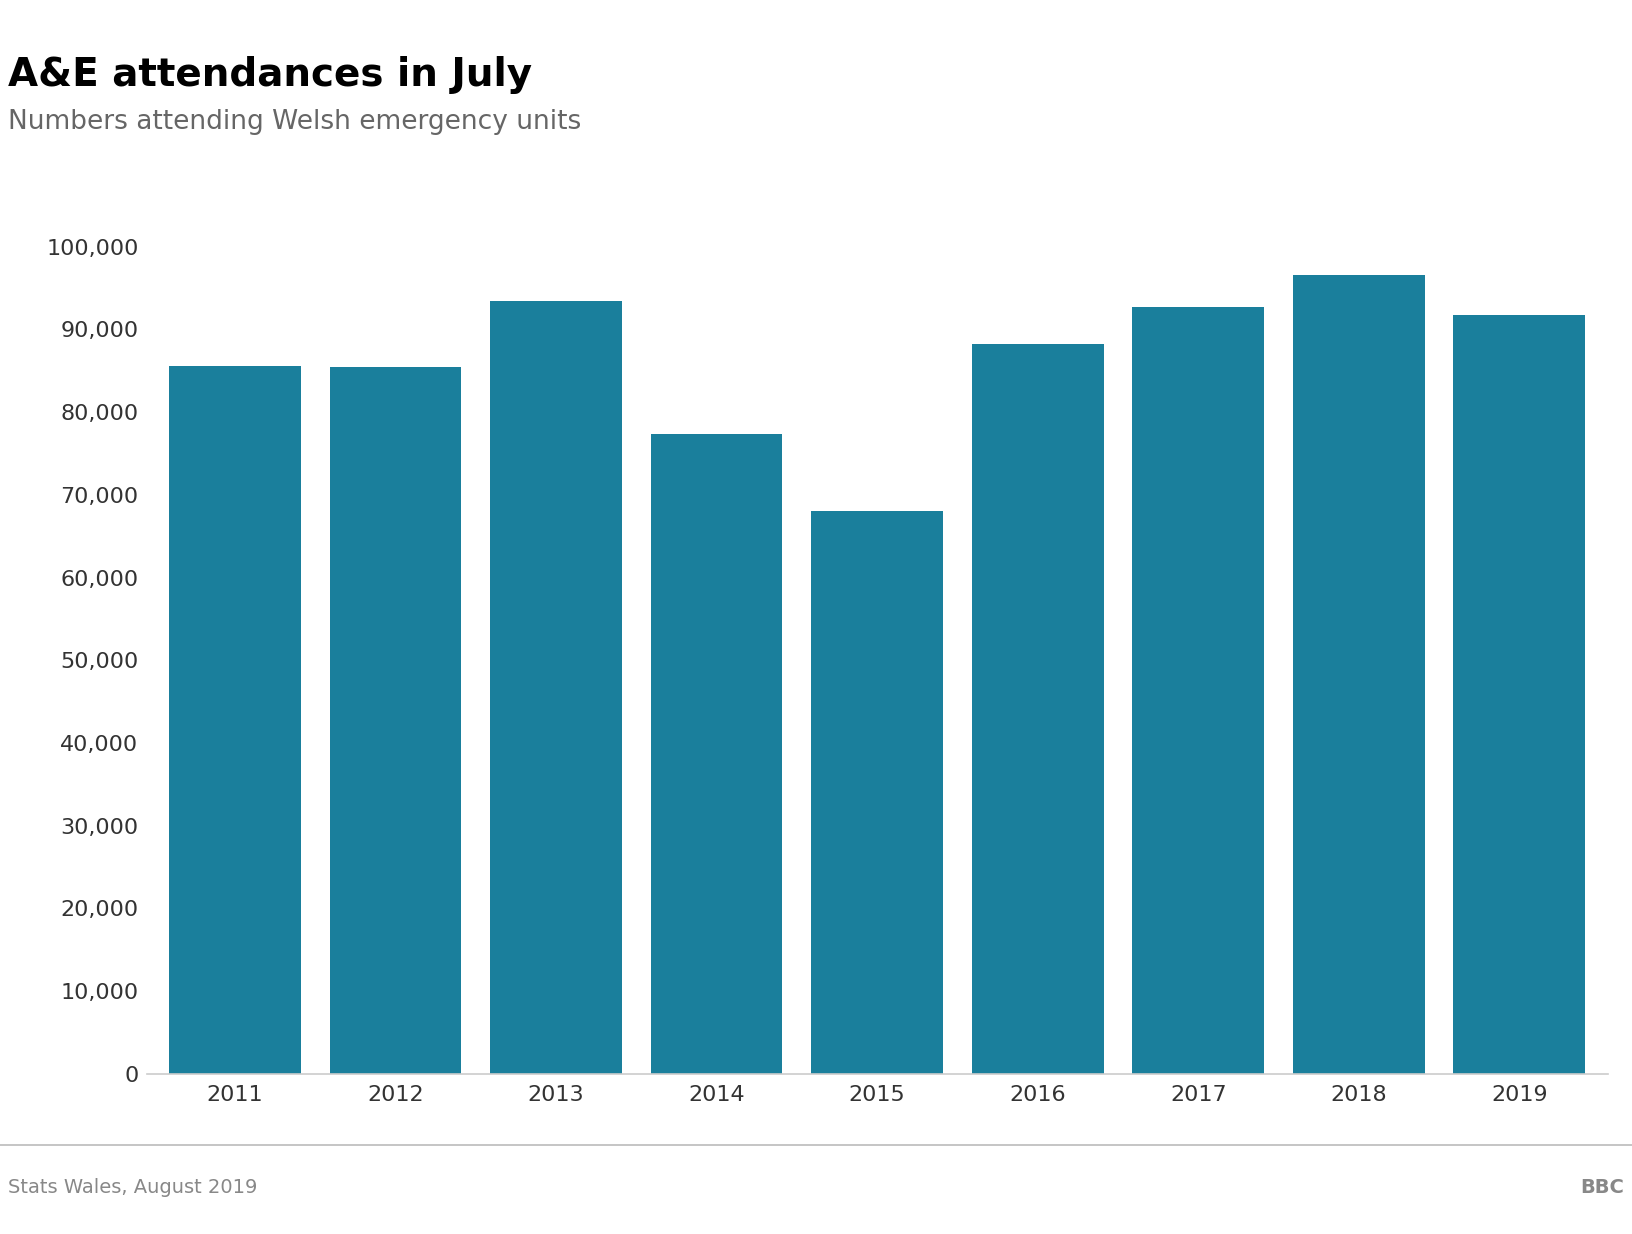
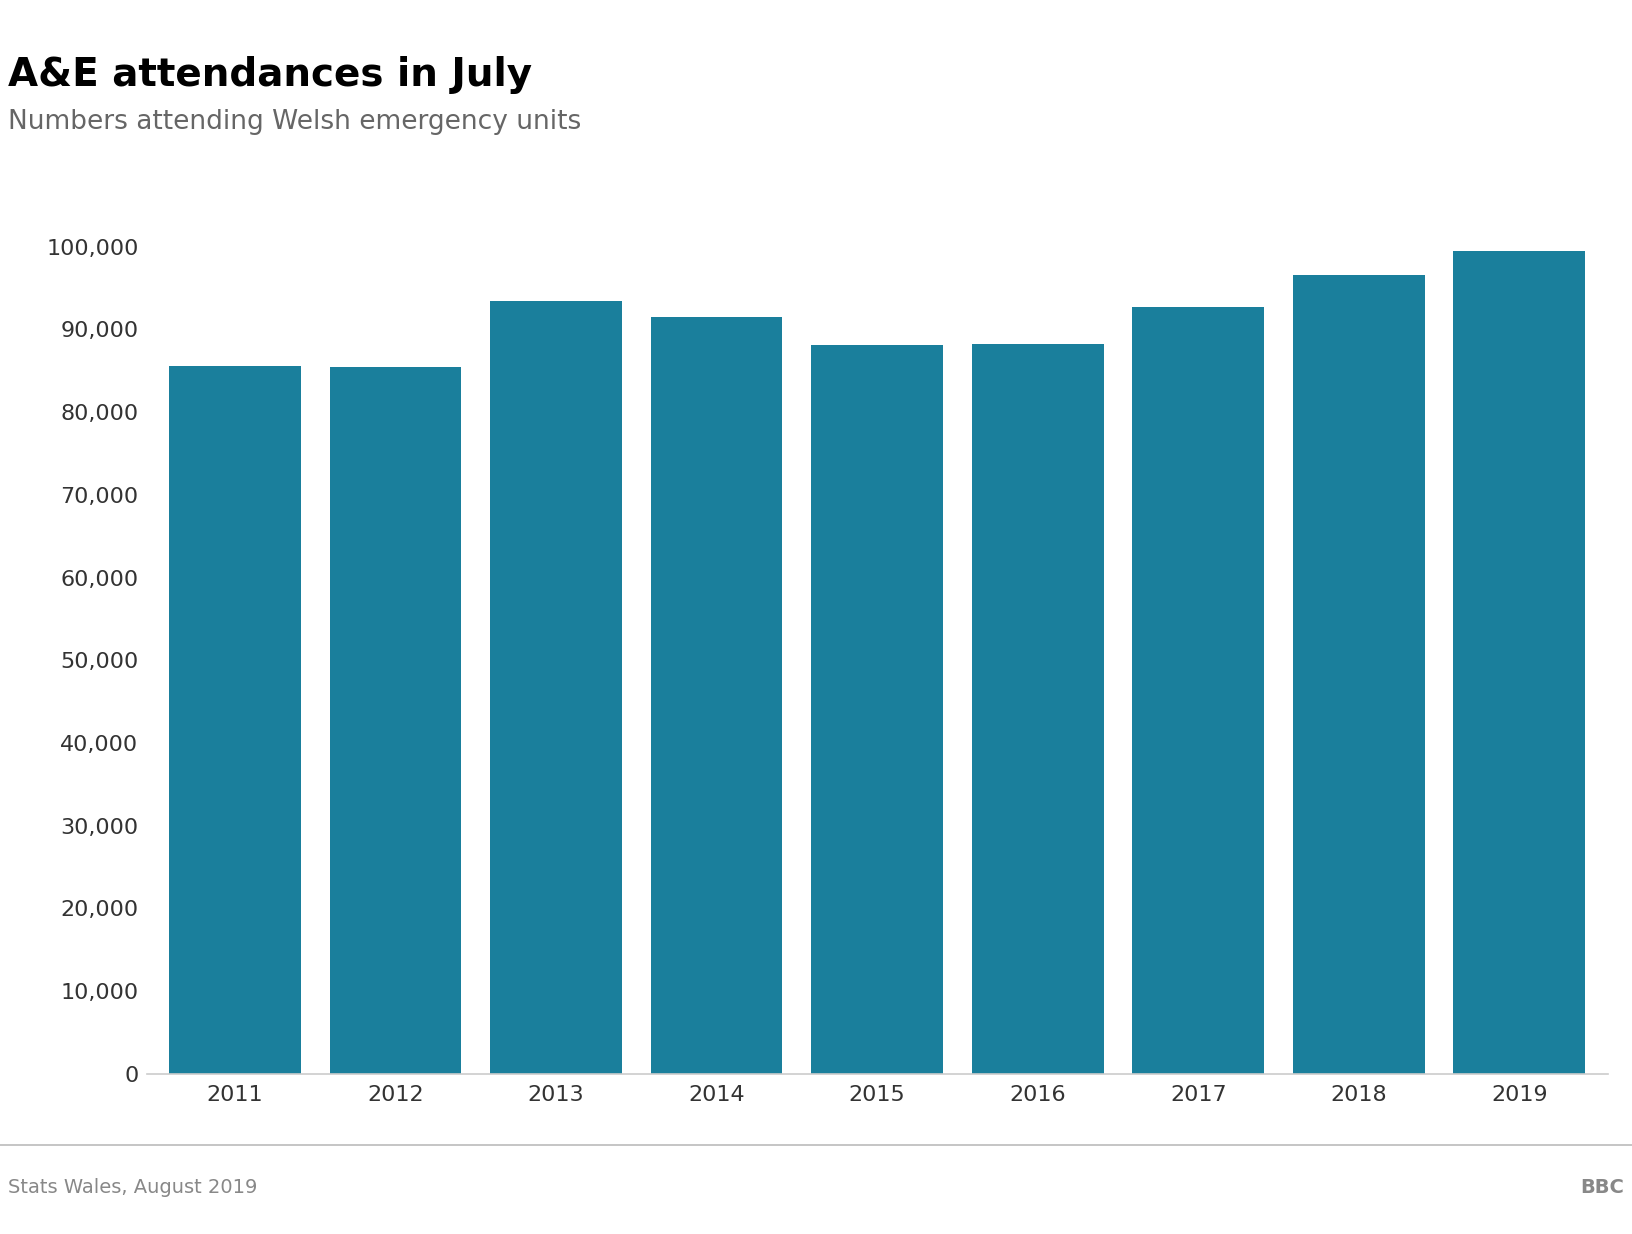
2014: 77,400 -> 91,500
2015: 68,000 -> 88,100
2019: 91,800 -> 99,500
